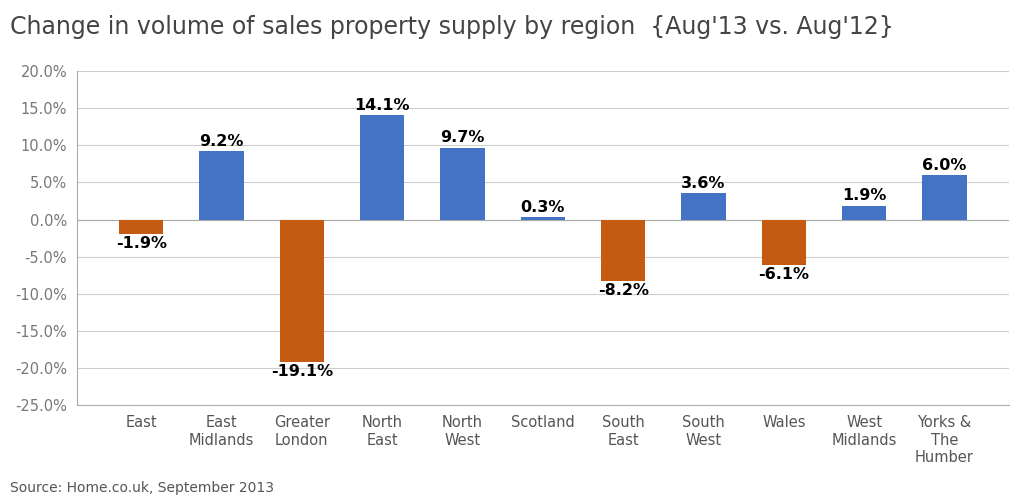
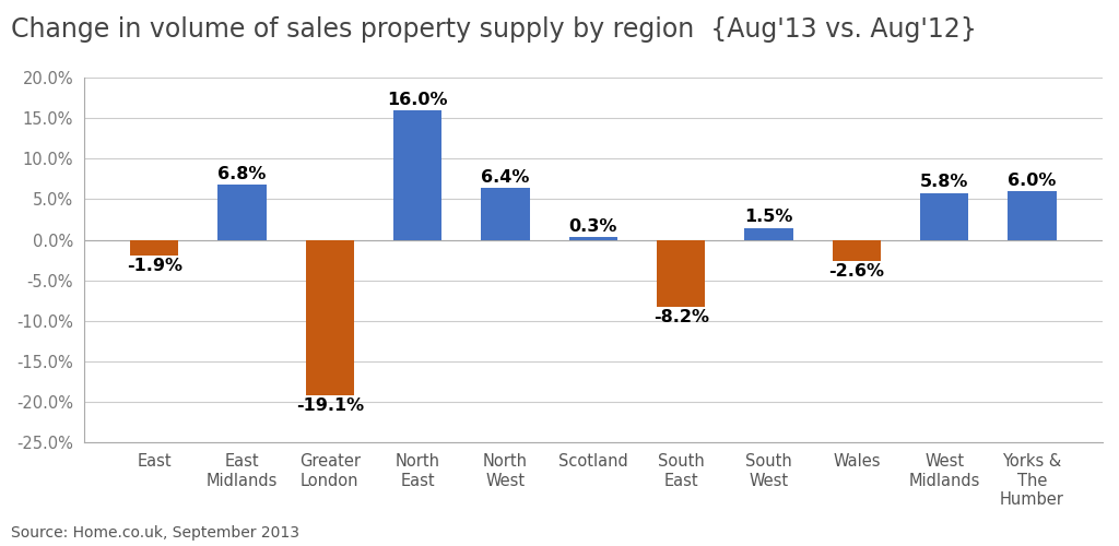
East Midlands: 9.2% -> 6.8%
North East: 14.1% -> 16.0%
North West: 9.7% -> 6.4%
South West: 3.6% -> 1.5%
Wales: -6.1% -> -2.6%
West Midlands: 1.9% -> 5.8%
